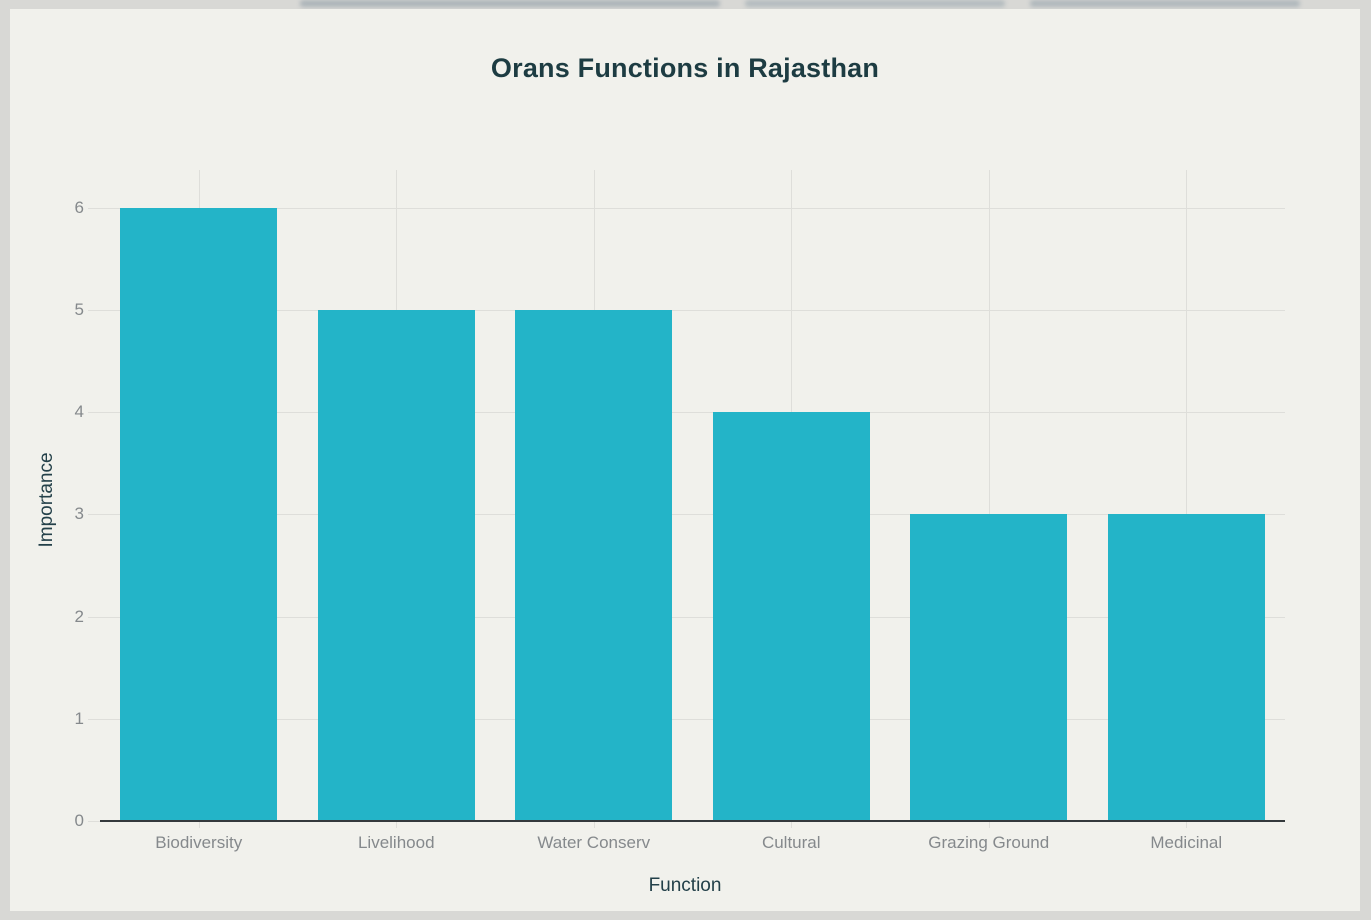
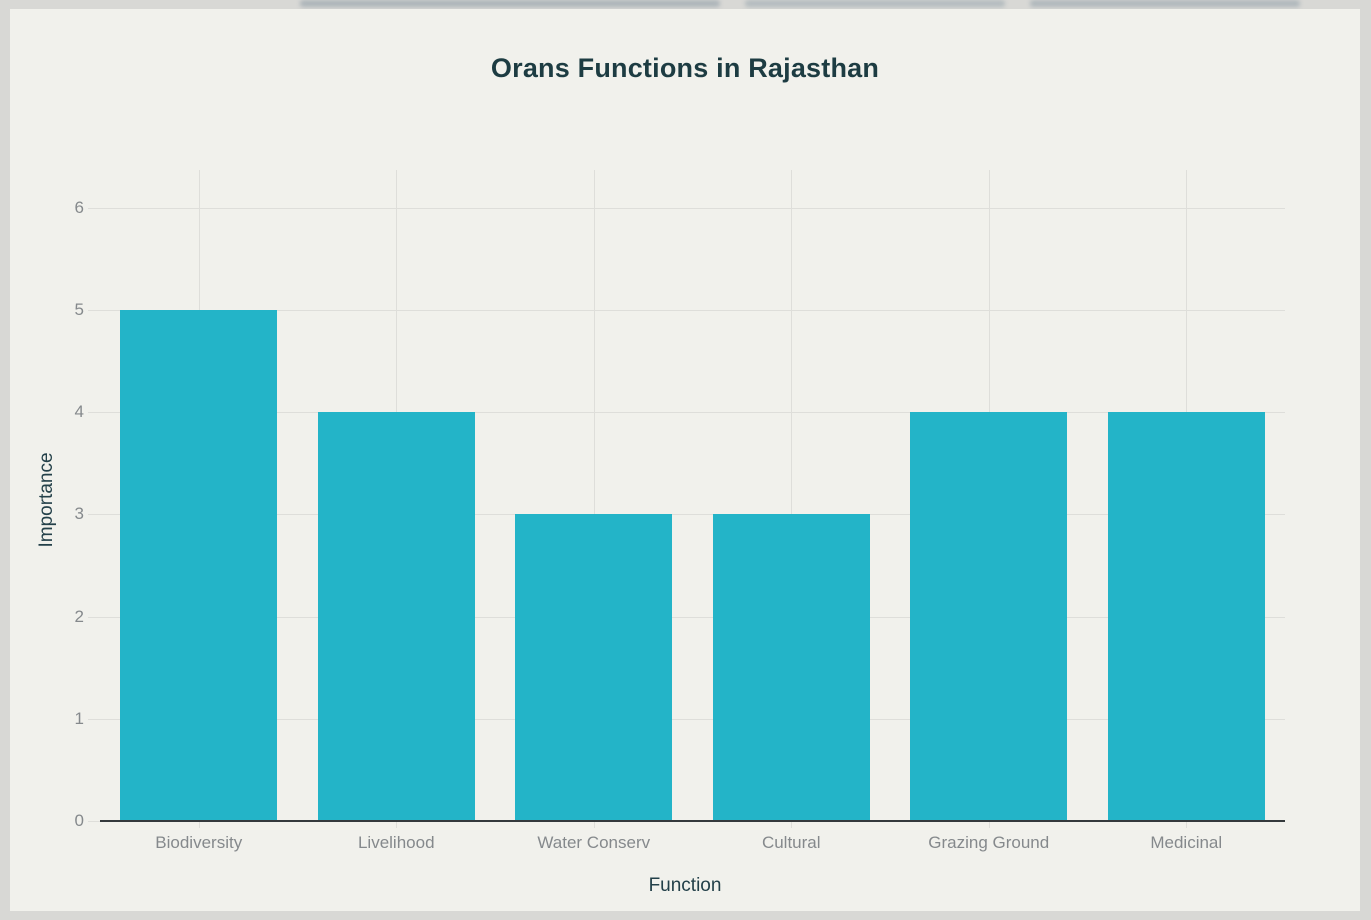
Biodiversity: 6 -> 5
Livelihood: 5 -> 4
Water Conserv: 5 -> 3
Cultural: 4 -> 3
Grazing Ground: 3 -> 4
Medicinal: 3 -> 4
